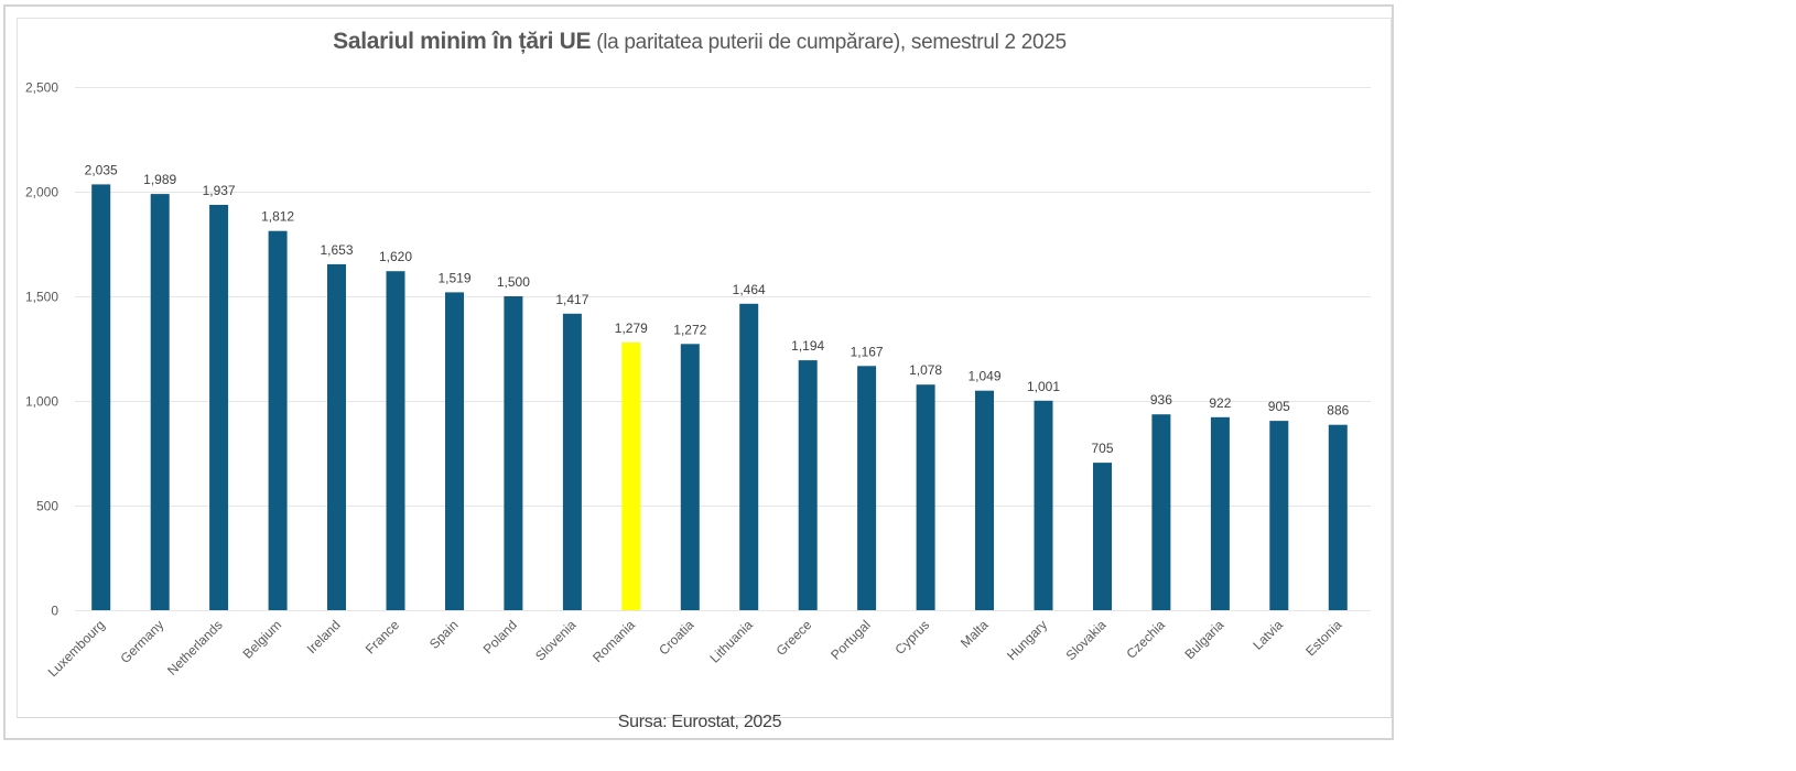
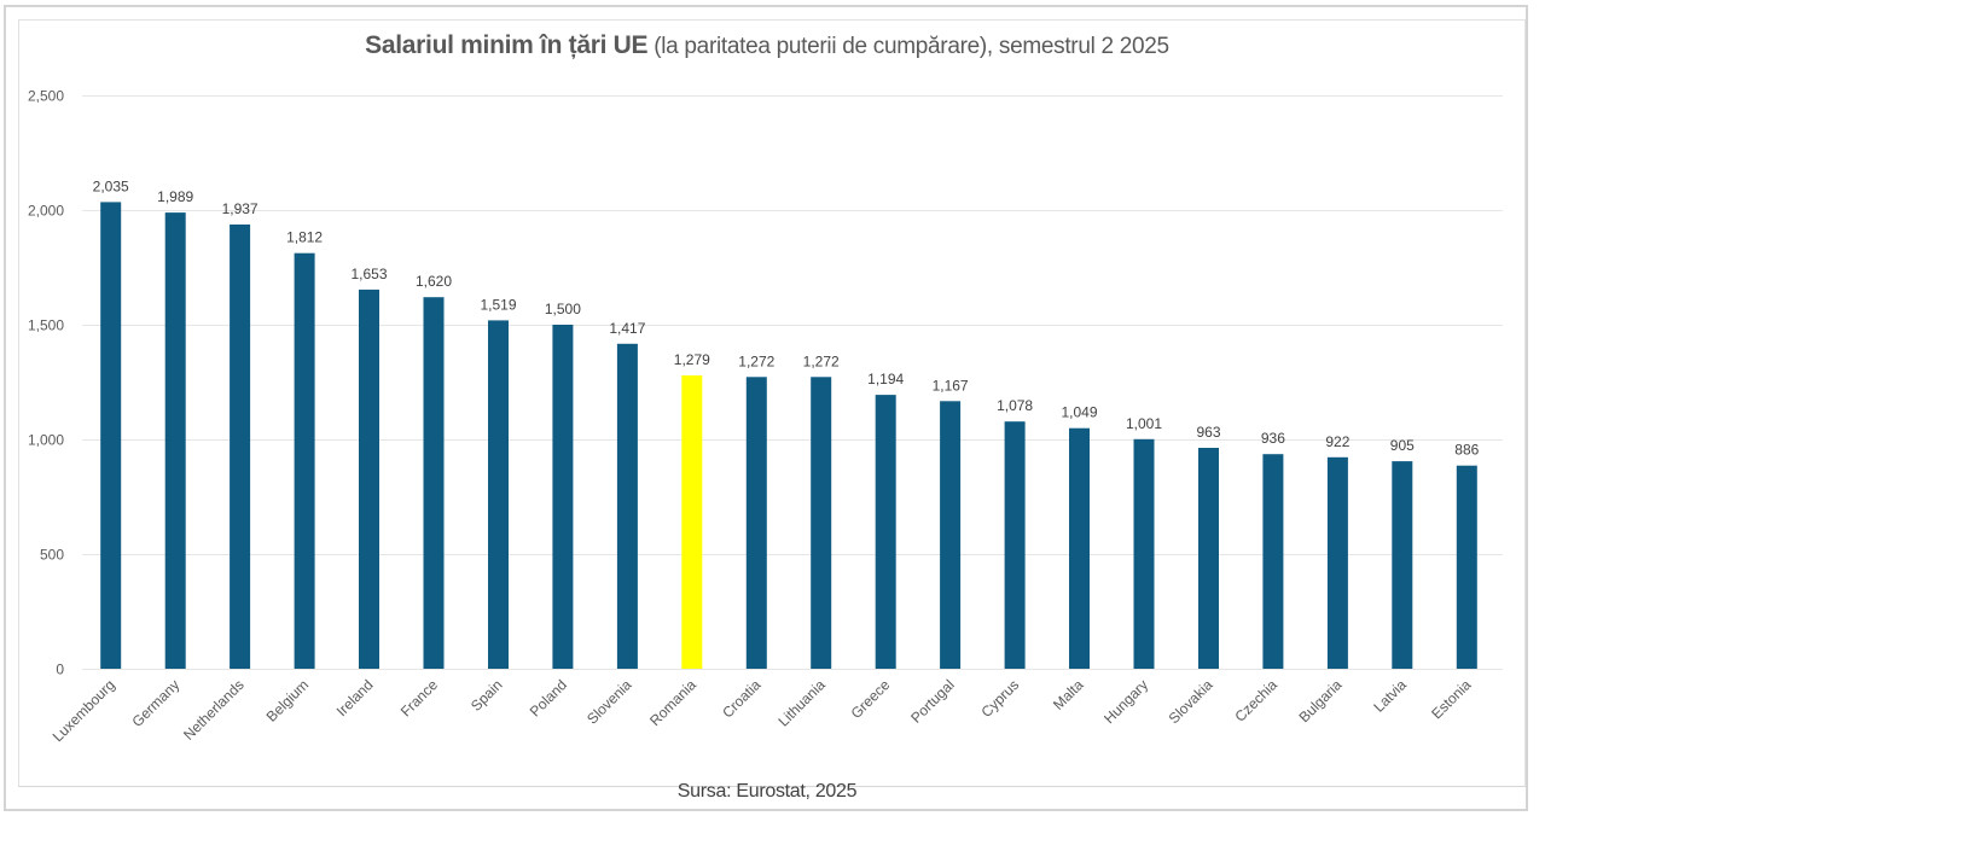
Lithuania: 1,464 -> 1,272
Slovakia: 705 -> 963
